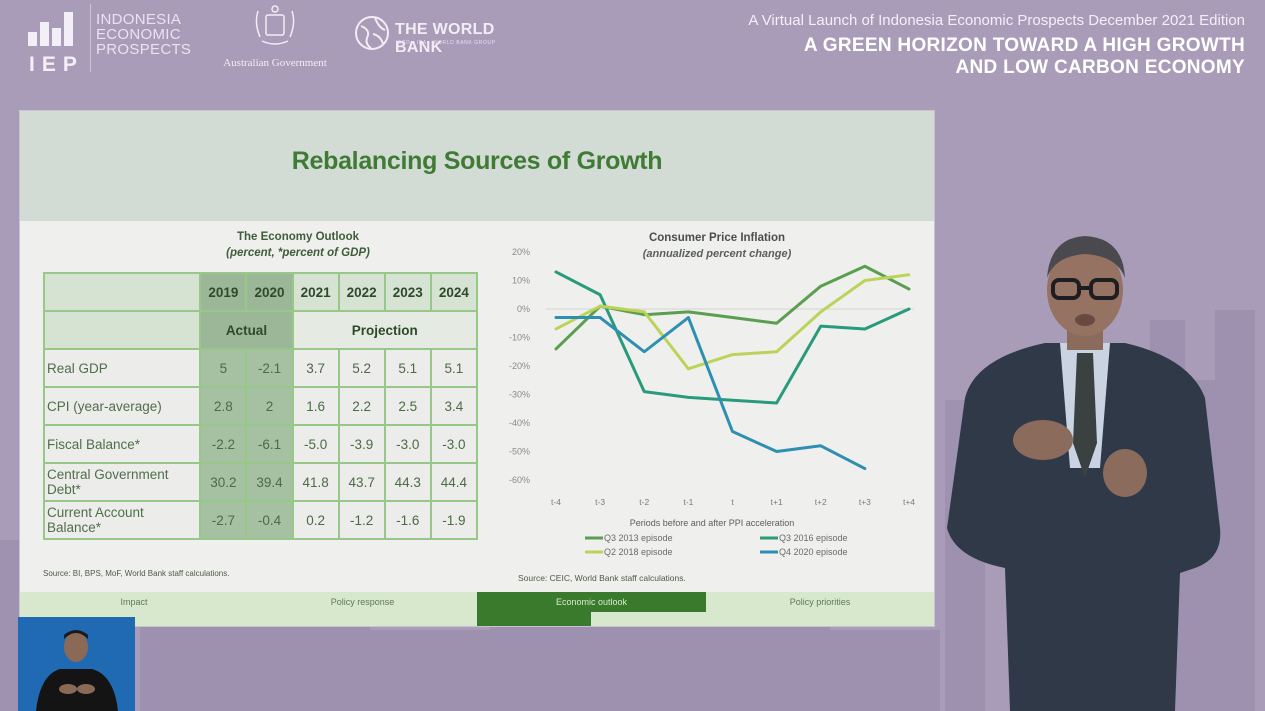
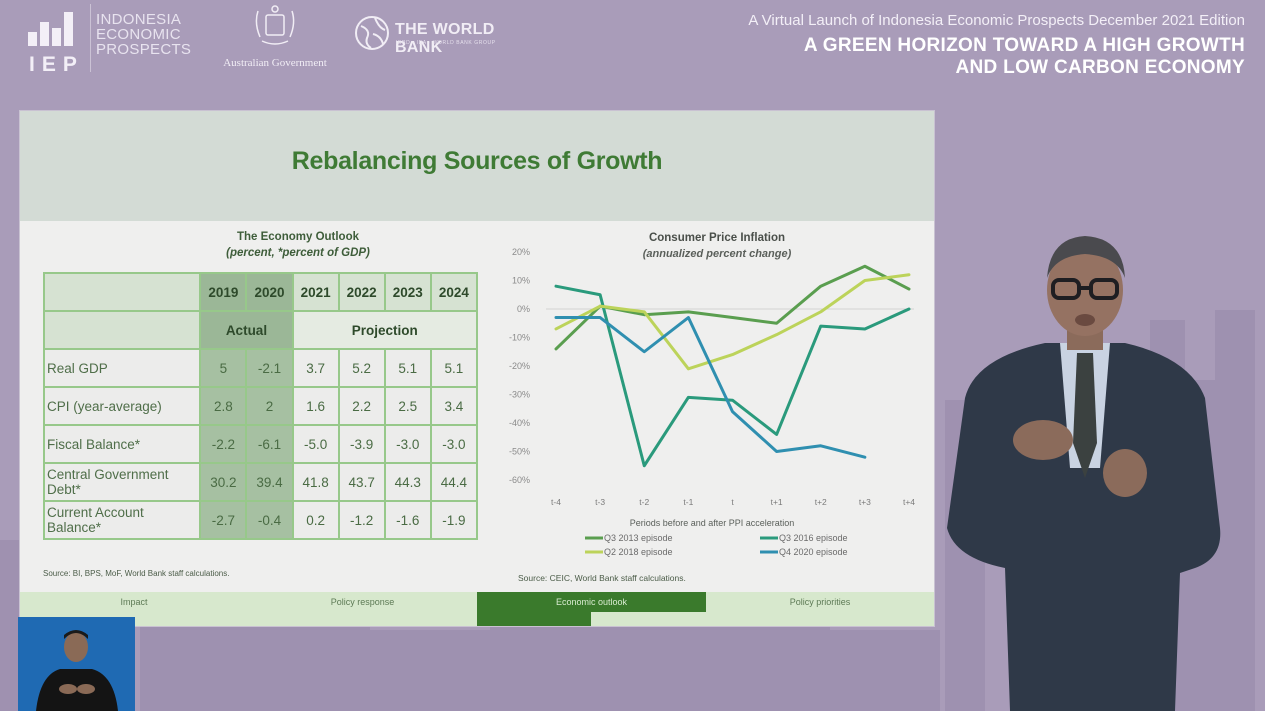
Q3 2016 episode/t-4: 13% -> 8%
Q3 2016 episode/t-2: -29% -> -55%
Q4 2020 episode/t: -43% -> -36%
Q3 2016 episode/t+1: -33% -> -44%
Q2 2018 episode/t+1: -15% -> -9%
Q4 2020 episode/t+3: -56% -> -52%
